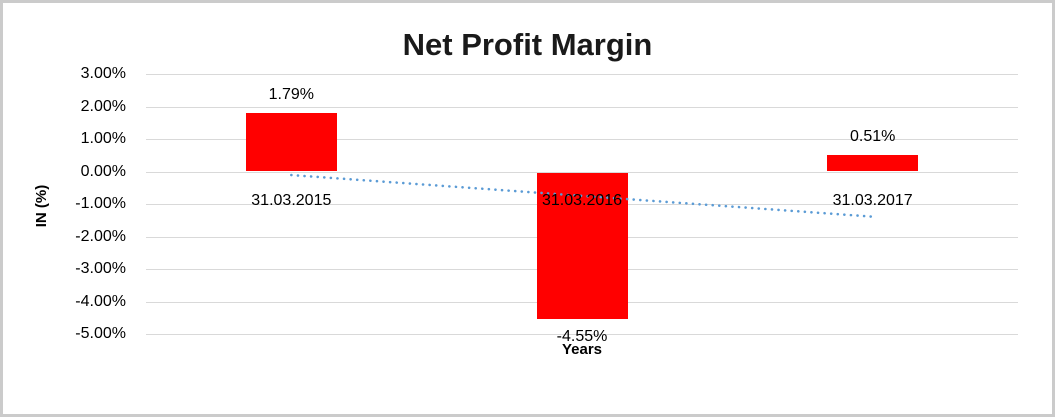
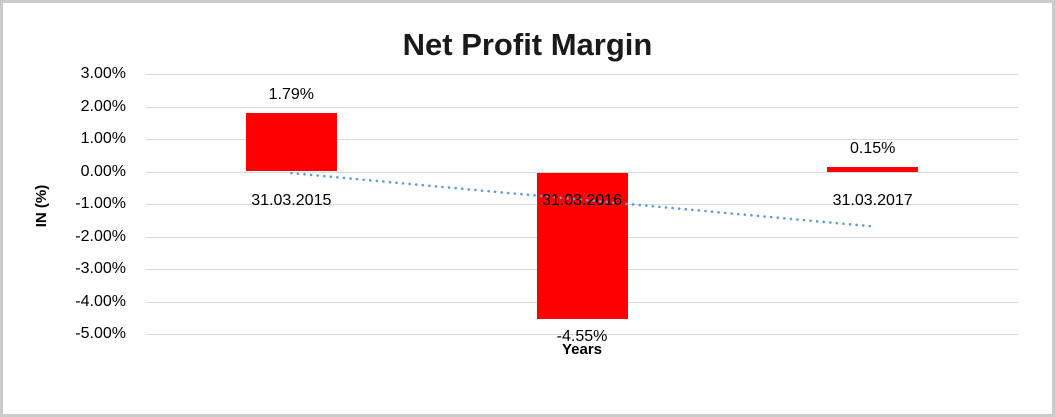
31.03.2017: 0.51% -> 0.15%
